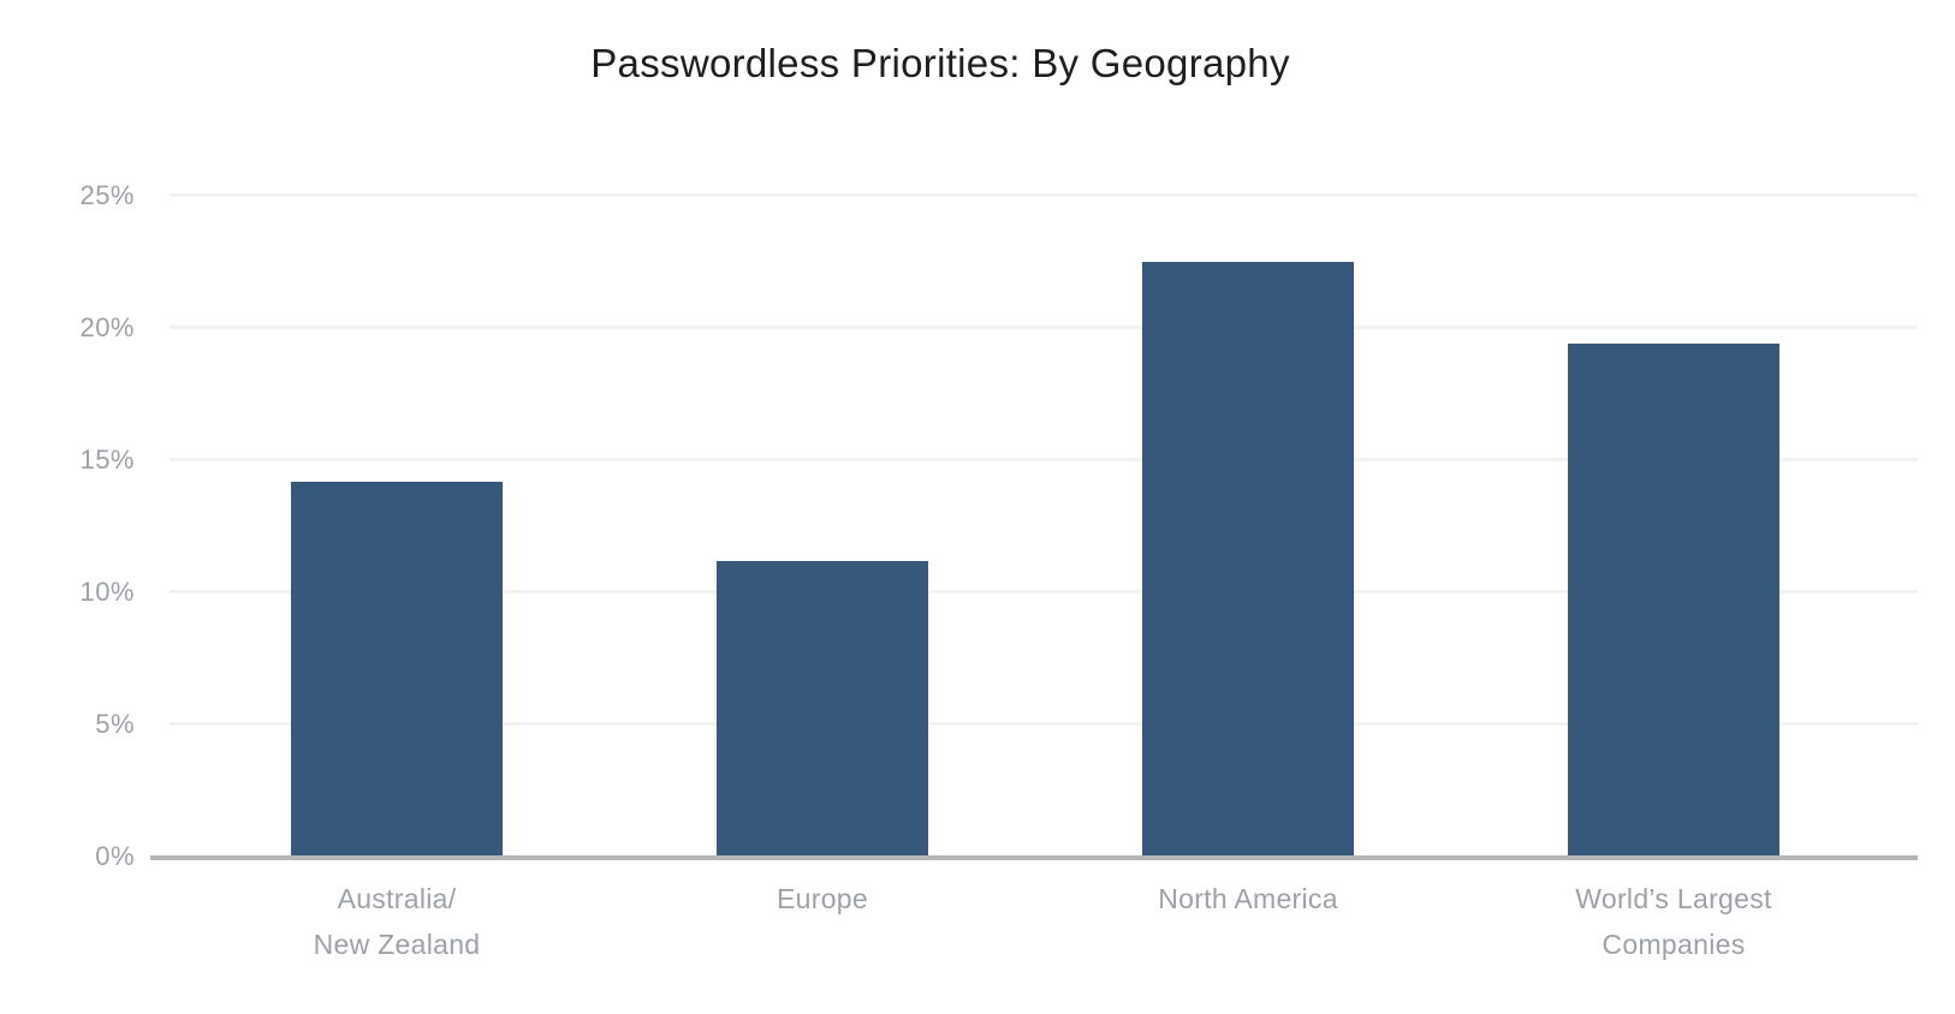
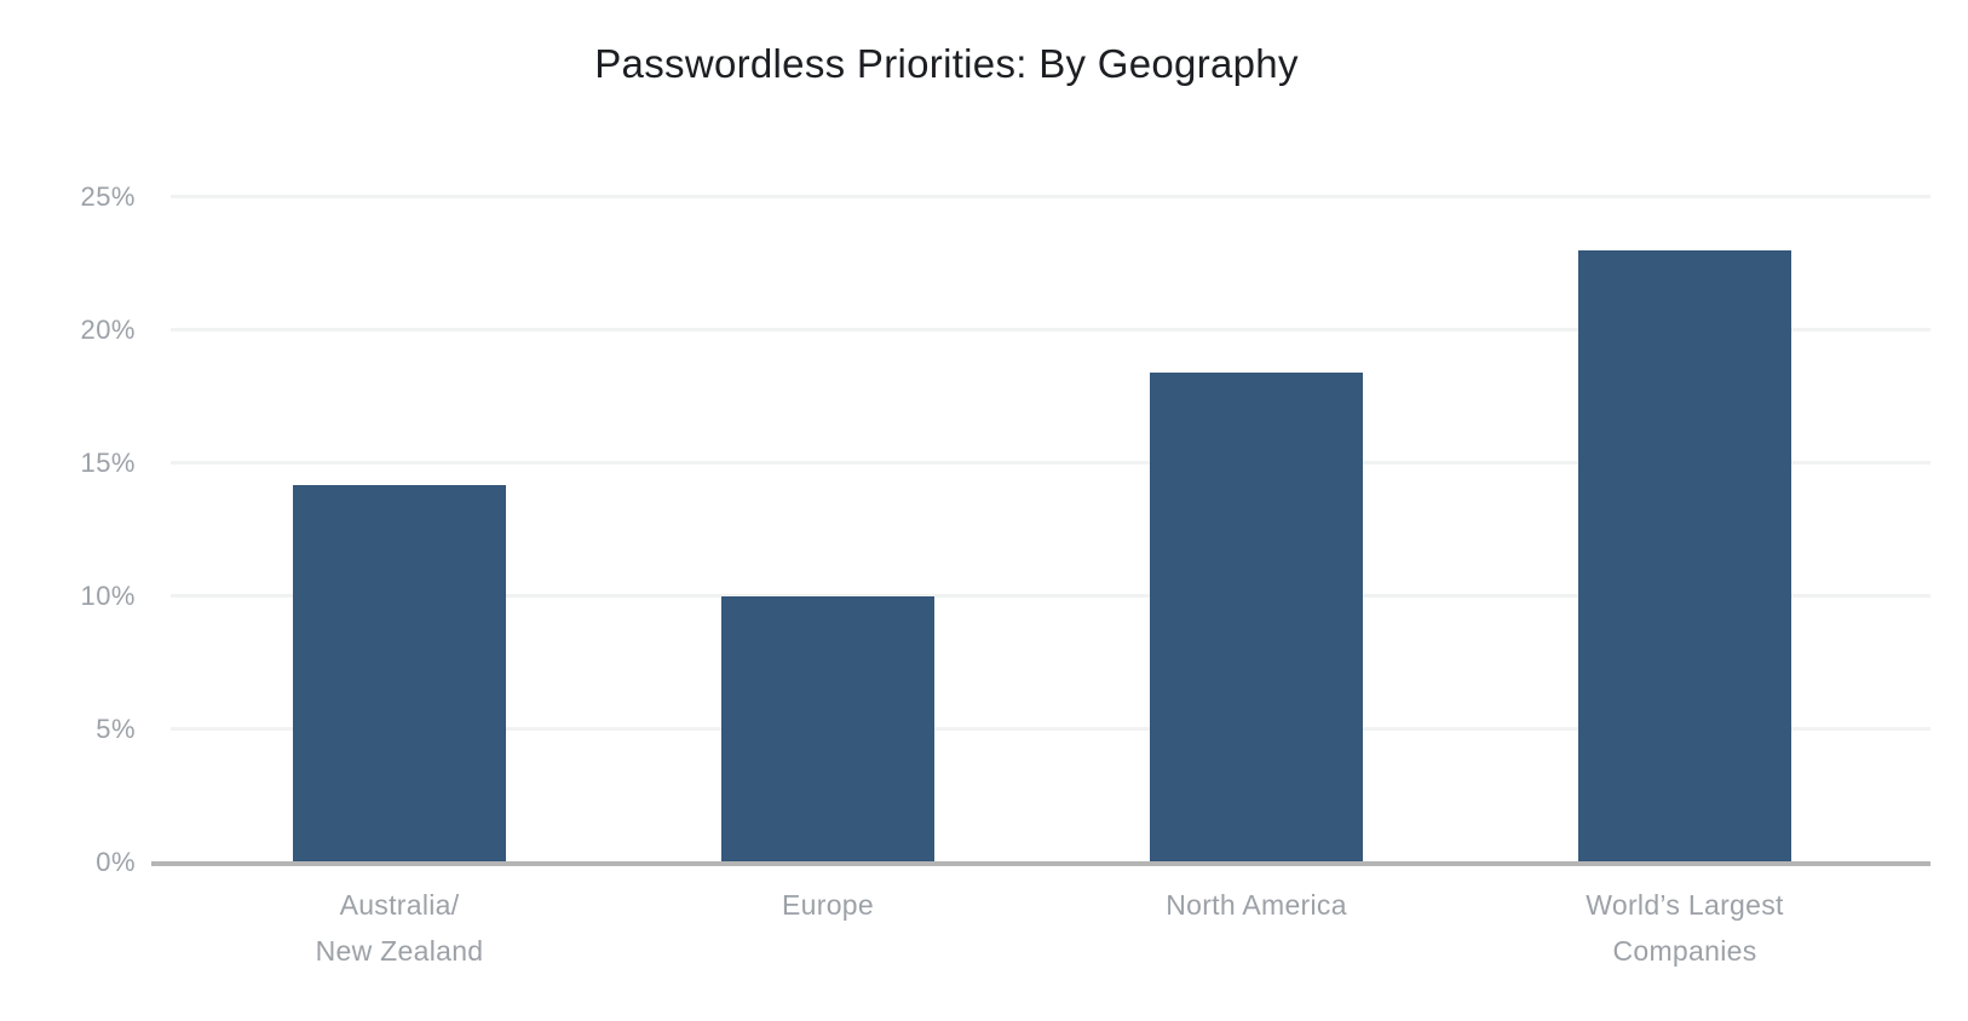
Europe: 11.2% -> 10.0%
North America: 22.5% -> 18.4%
World’s Largest Companies: 19.4% -> 23.0%
